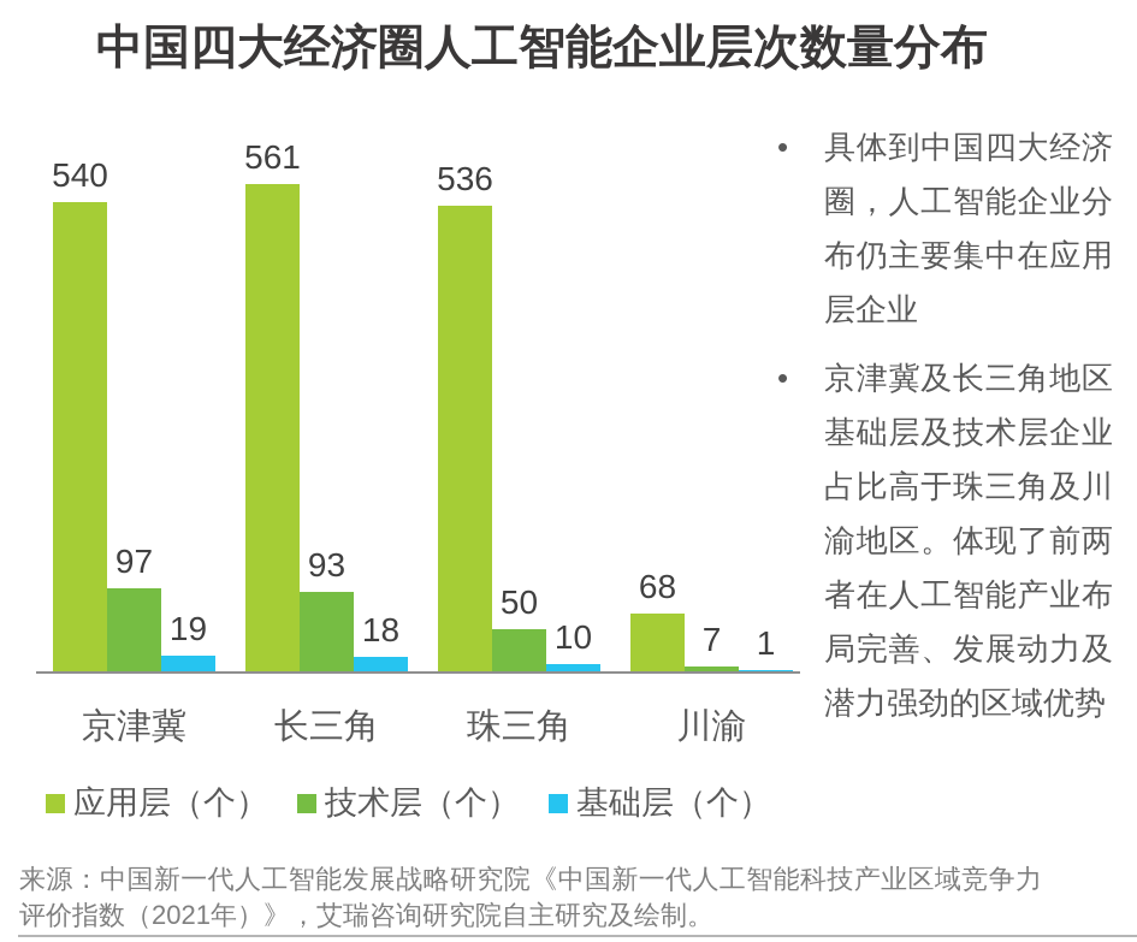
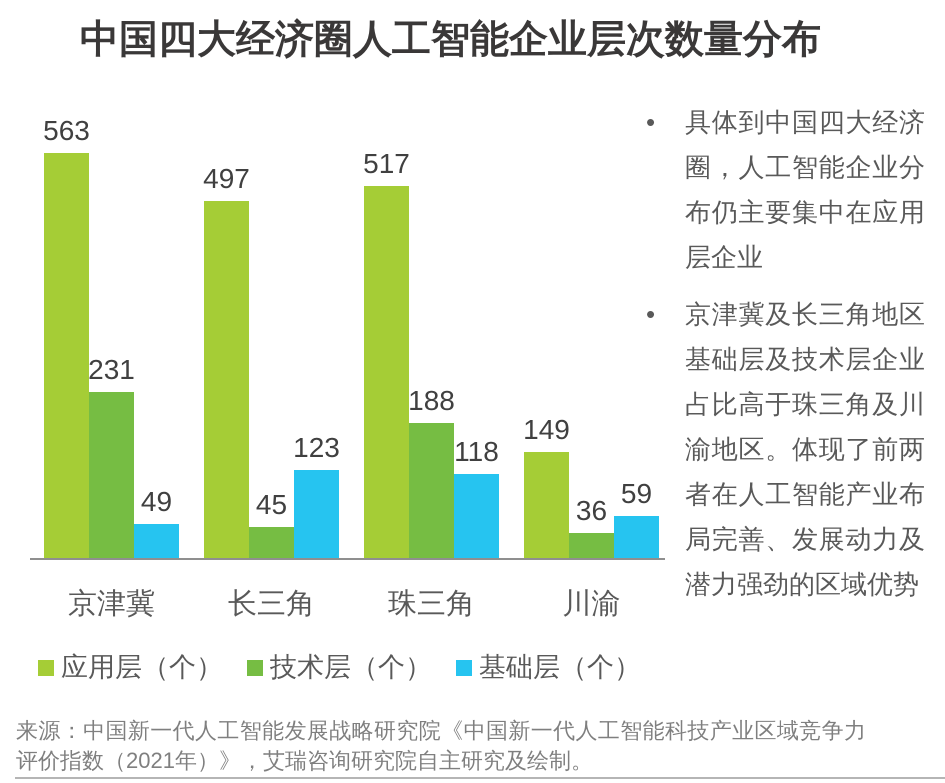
应用层（个）/京津冀: 540 -> 563
技术层（个）/京津冀: 97 -> 231
基础层（个）/京津冀: 19 -> 49
应用层（个）/长三角: 561 -> 497
技术层（个）/长三角: 93 -> 45
基础层（个）/长三角: 18 -> 123
应用层（个）/珠三角: 536 -> 517
技术层（个）/珠三角: 50 -> 188
基础层（个）/珠三角: 10 -> 118
应用层（个）/川渝: 68 -> 149
技术层（个）/川渝: 7 -> 36
基础层（个）/川渝: 1 -> 59
